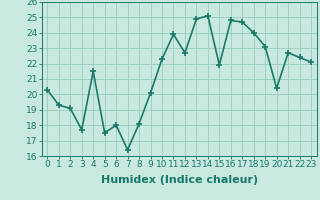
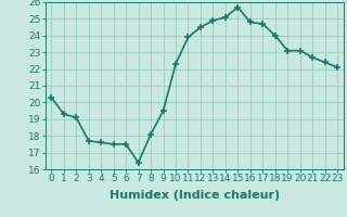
4: 21.5 -> 17.6
6: 18.0 -> 17.5
9: 20.1 -> 19.5
12: 22.7 -> 24.5
15: 21.9 -> 25.7
20: 20.4 -> 23.1
